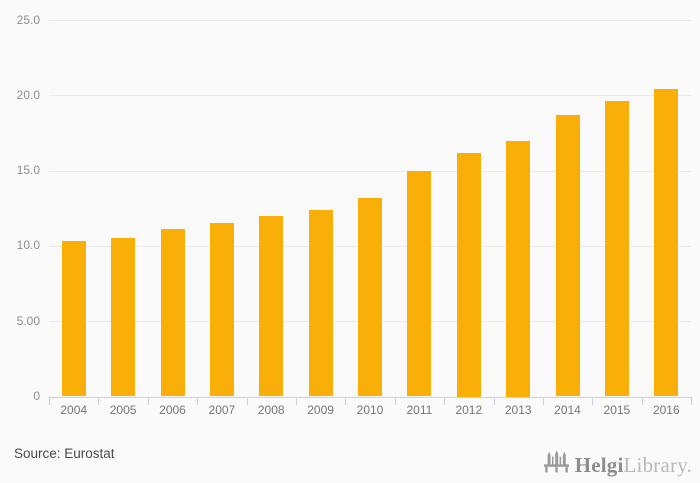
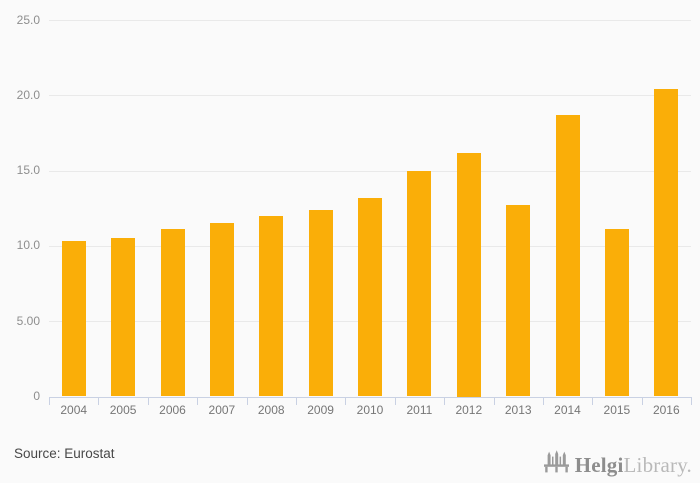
2013: 17.0 -> 12.7
2015: 19.6 -> 11.1
